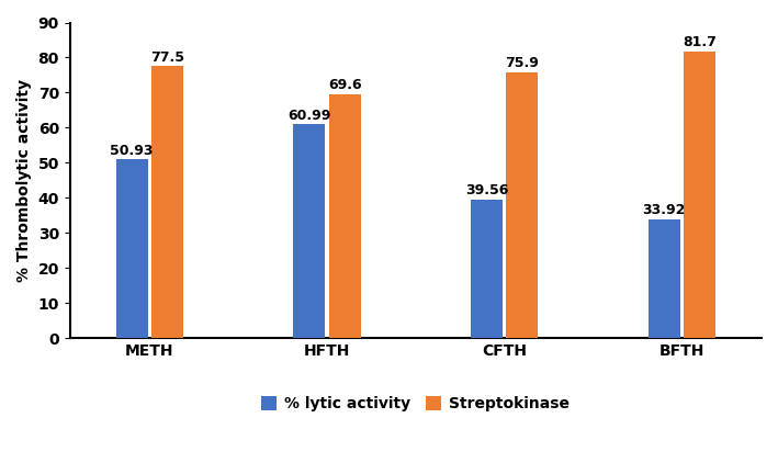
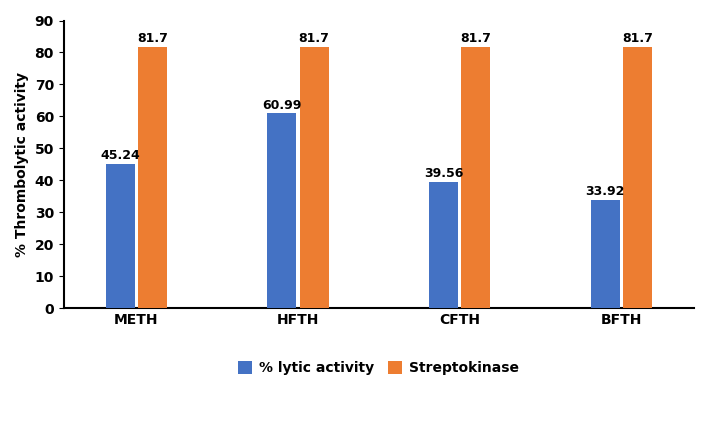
% lytic activity/METH: 50.93 -> 45.24
Streptokinase/METH: 77.5 -> 81.7
Streptokinase/HFTH: 69.6 -> 81.7
Streptokinase/CFTH: 75.9 -> 81.7
